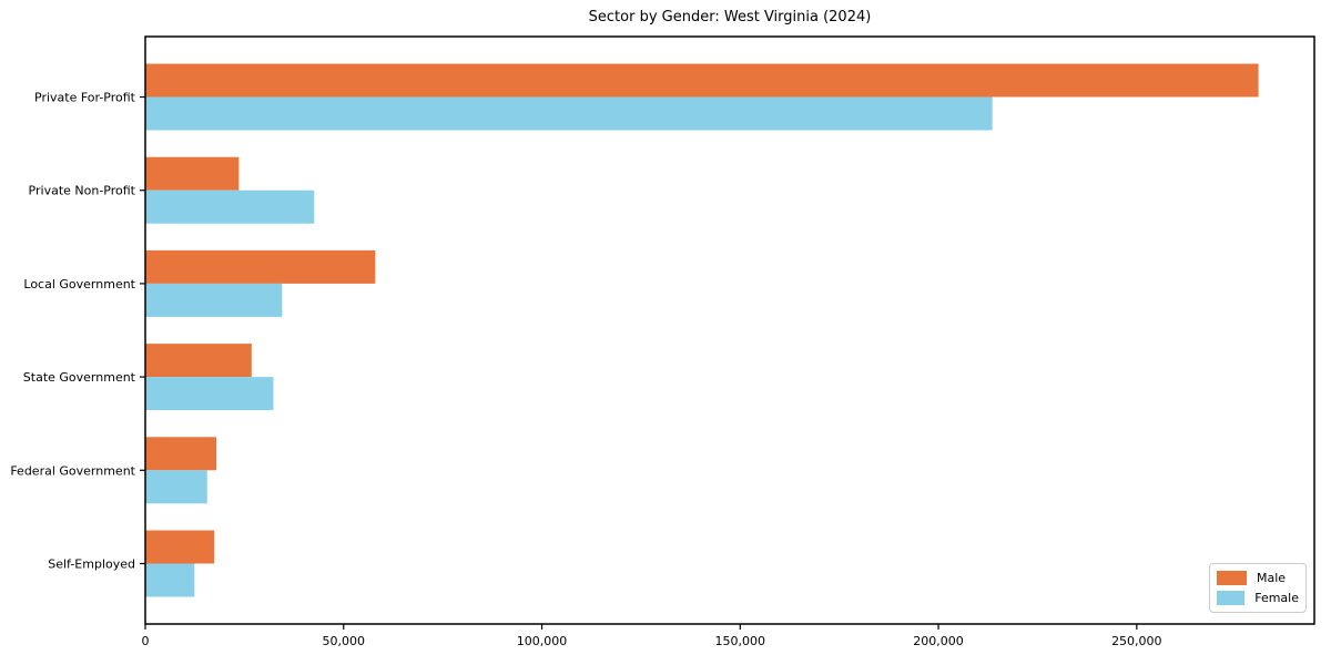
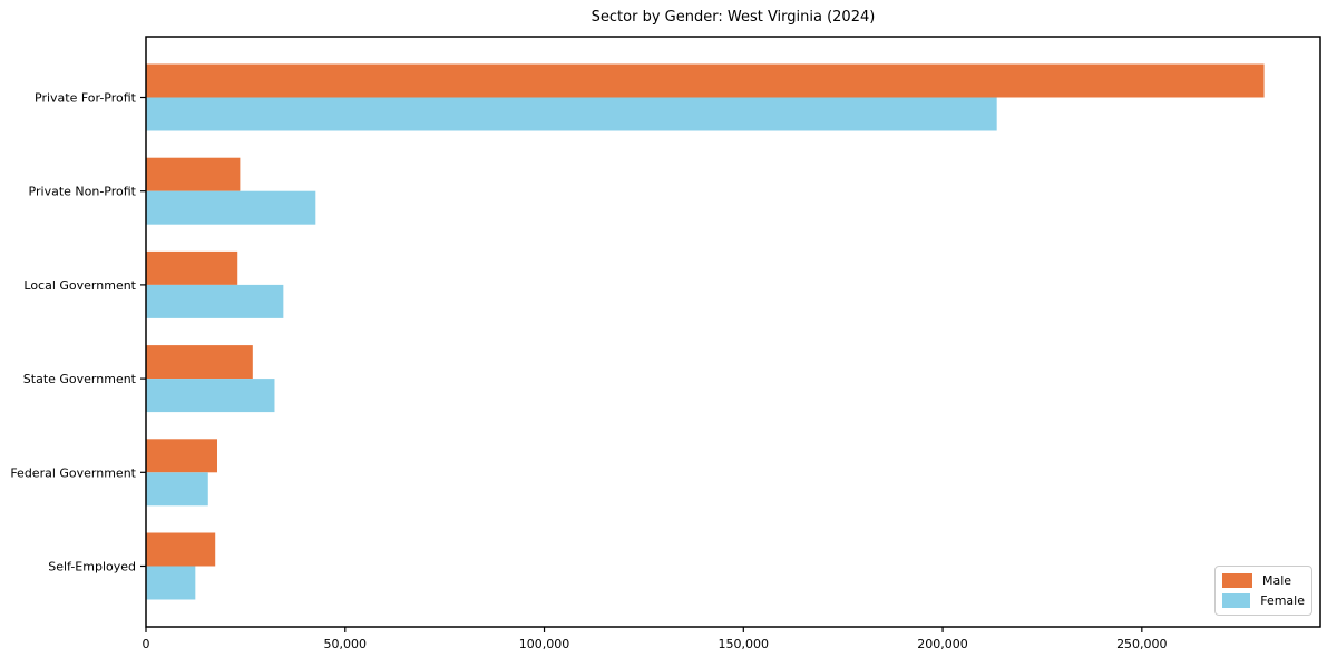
Male/Local Government: 58000 -> 23000
